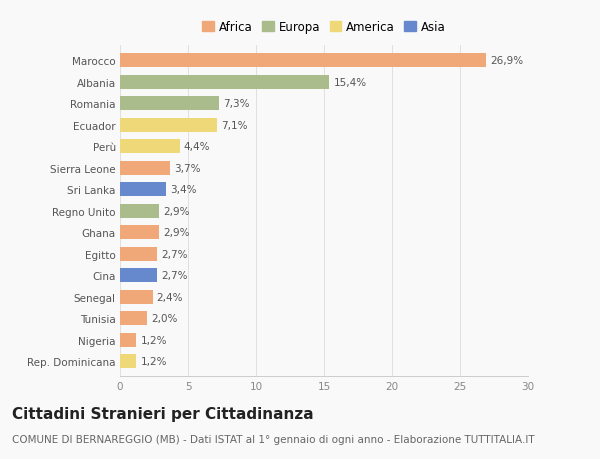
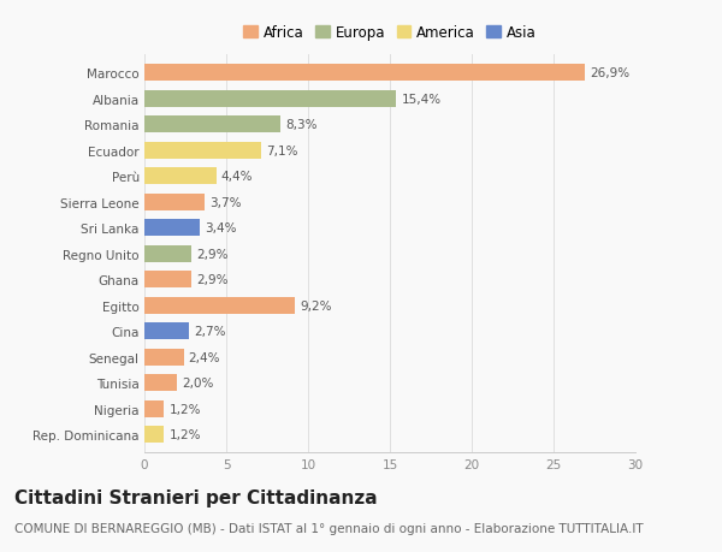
Romania: 7,3% -> 8,3%
Egitto: 2,7% -> 9,2%
